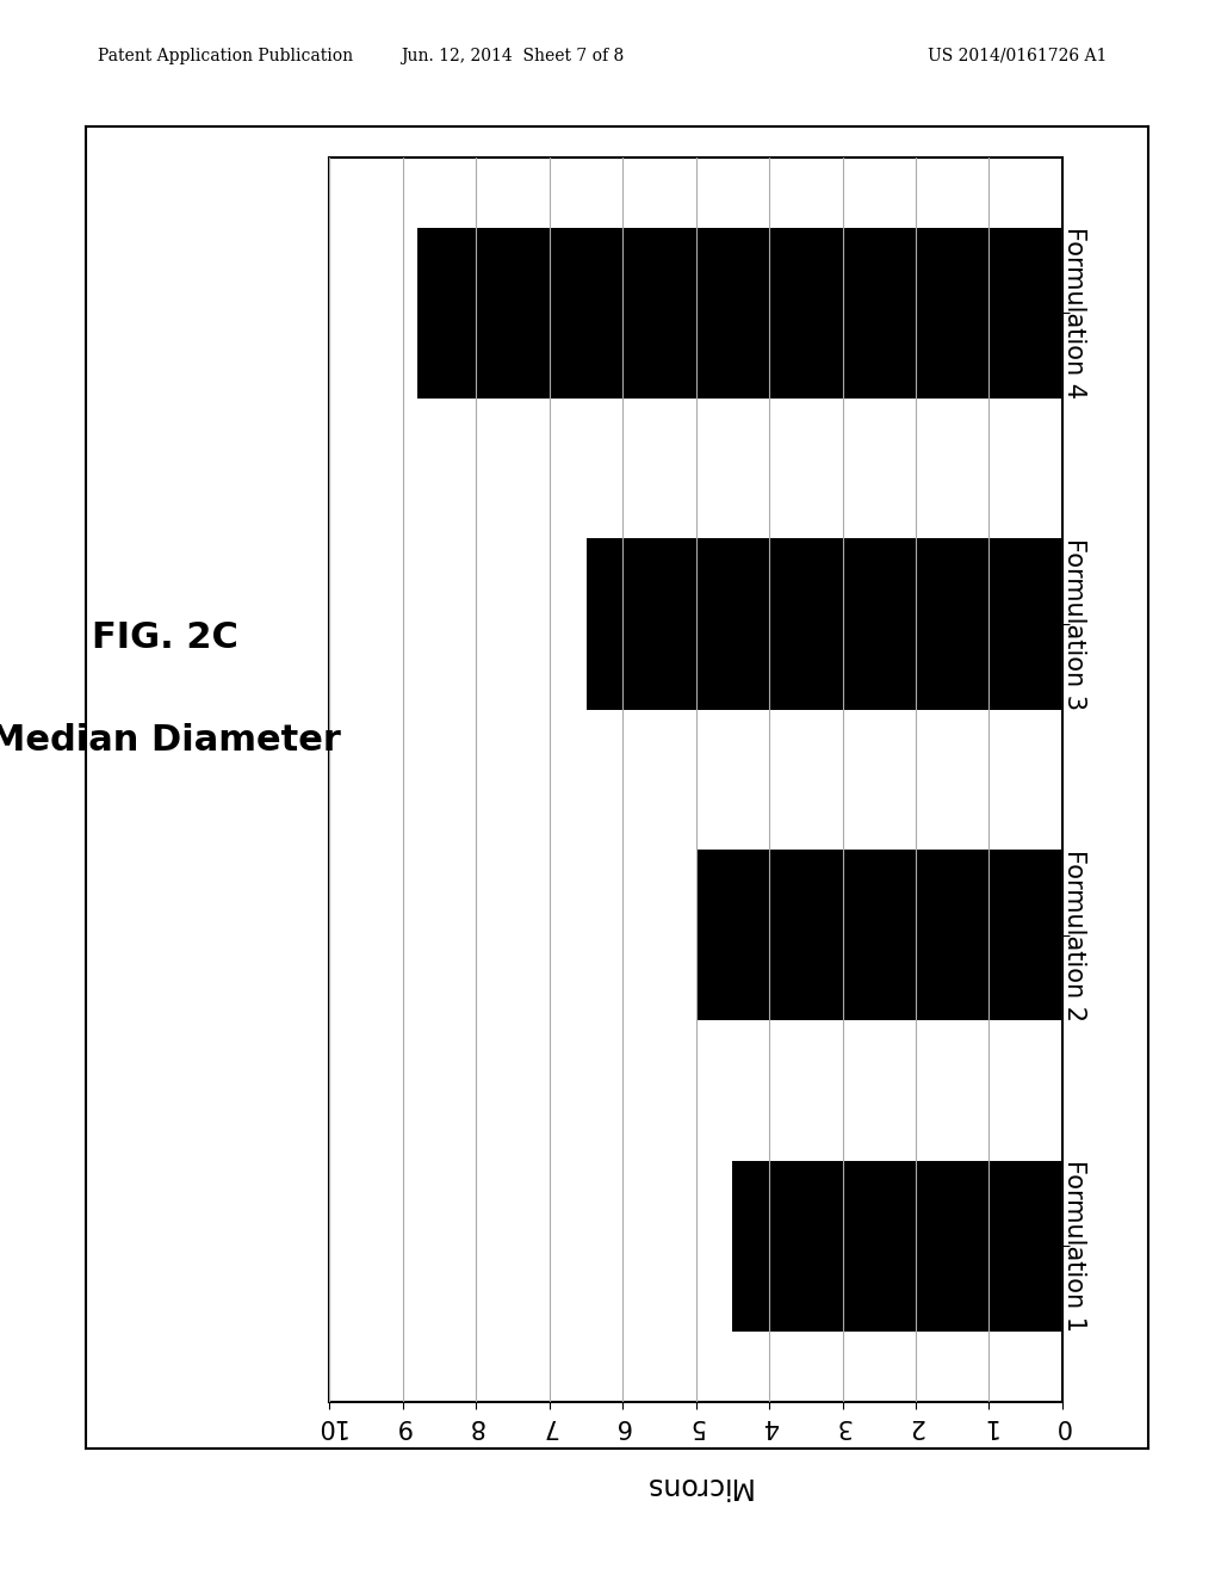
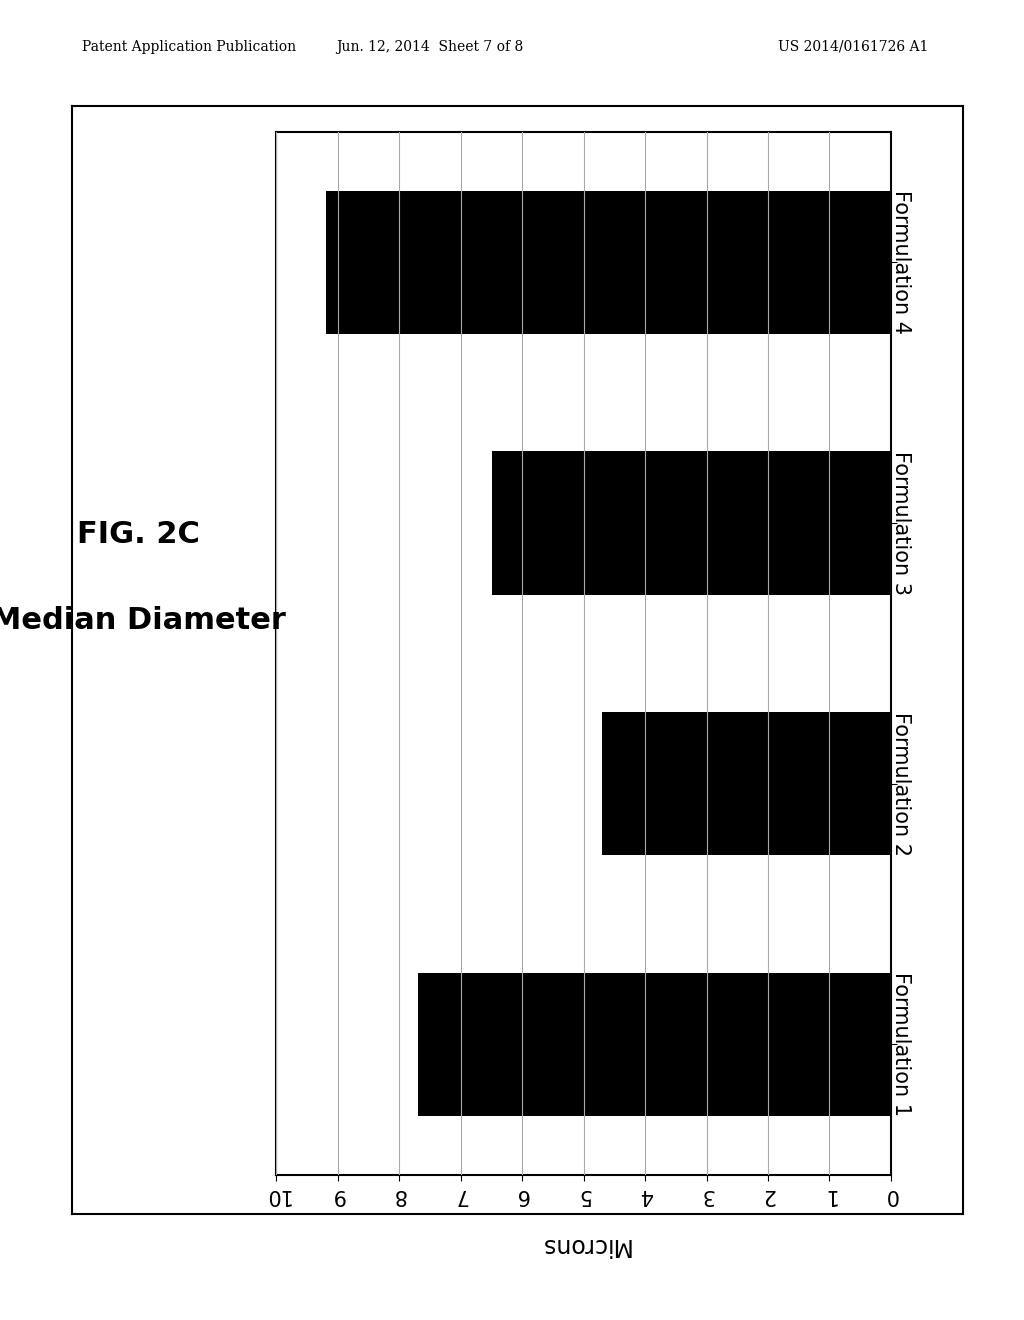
Formulation 4: 8.8 -> 9.2
Formulation 2: 5.0 -> 4.7
Formulation 1: 4.5 -> 7.7
